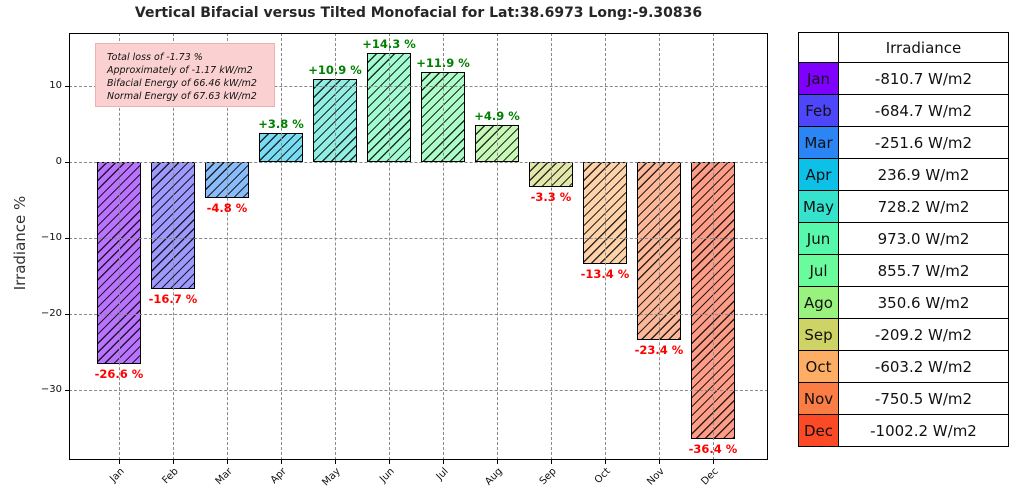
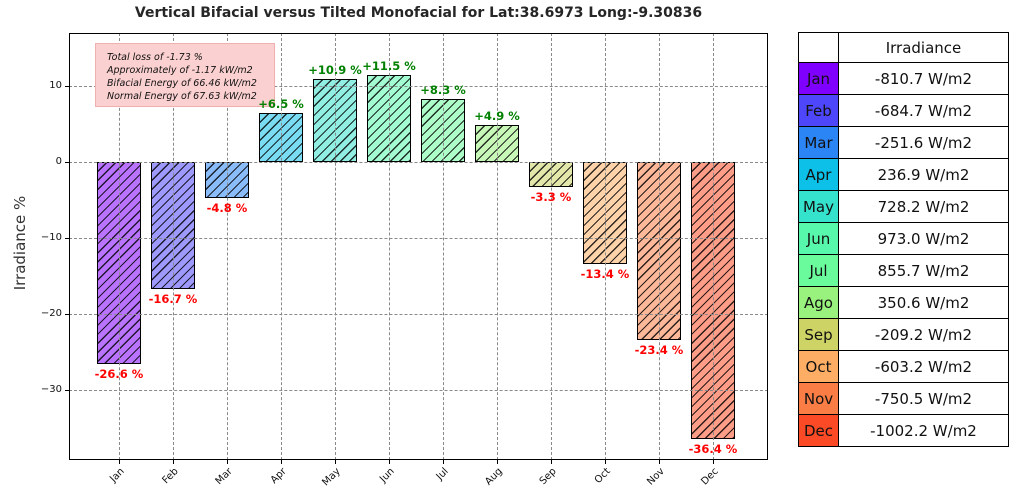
Apr: +3.8 -> +6.5
Jun: +14.3 -> +11.5
Jul: +11.9 -> +8.3
